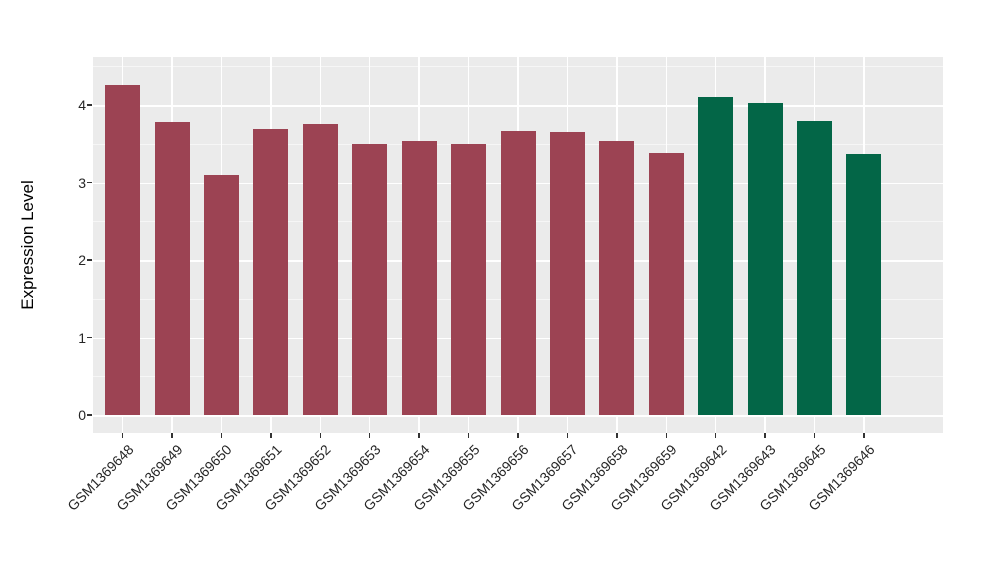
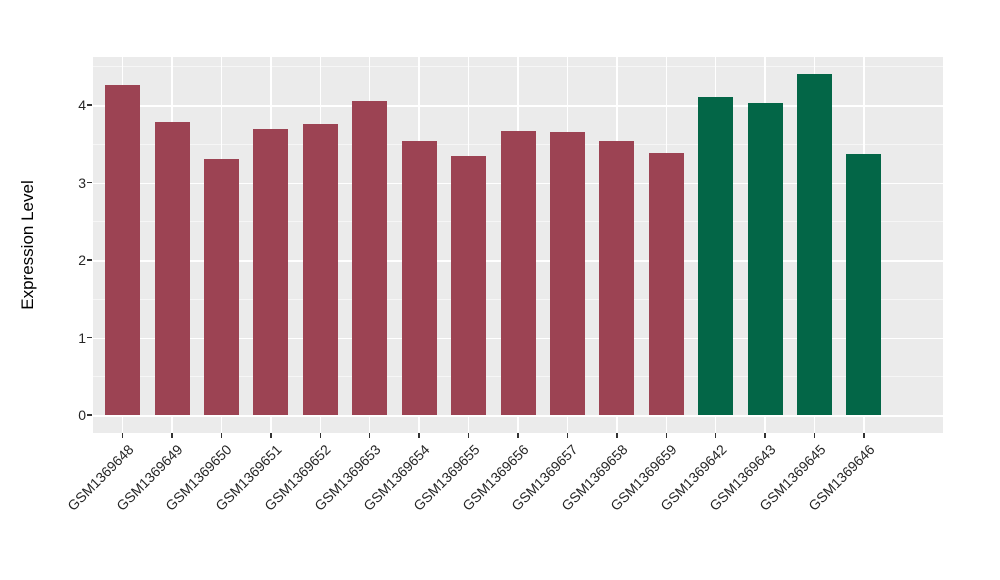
GSM1369650: 3.1 -> 3.3
GSM1369653: 3.5 -> 4.0
GSM1369655: 3.5 -> 3.3
GSM1369645: 3.8 -> 4.4
